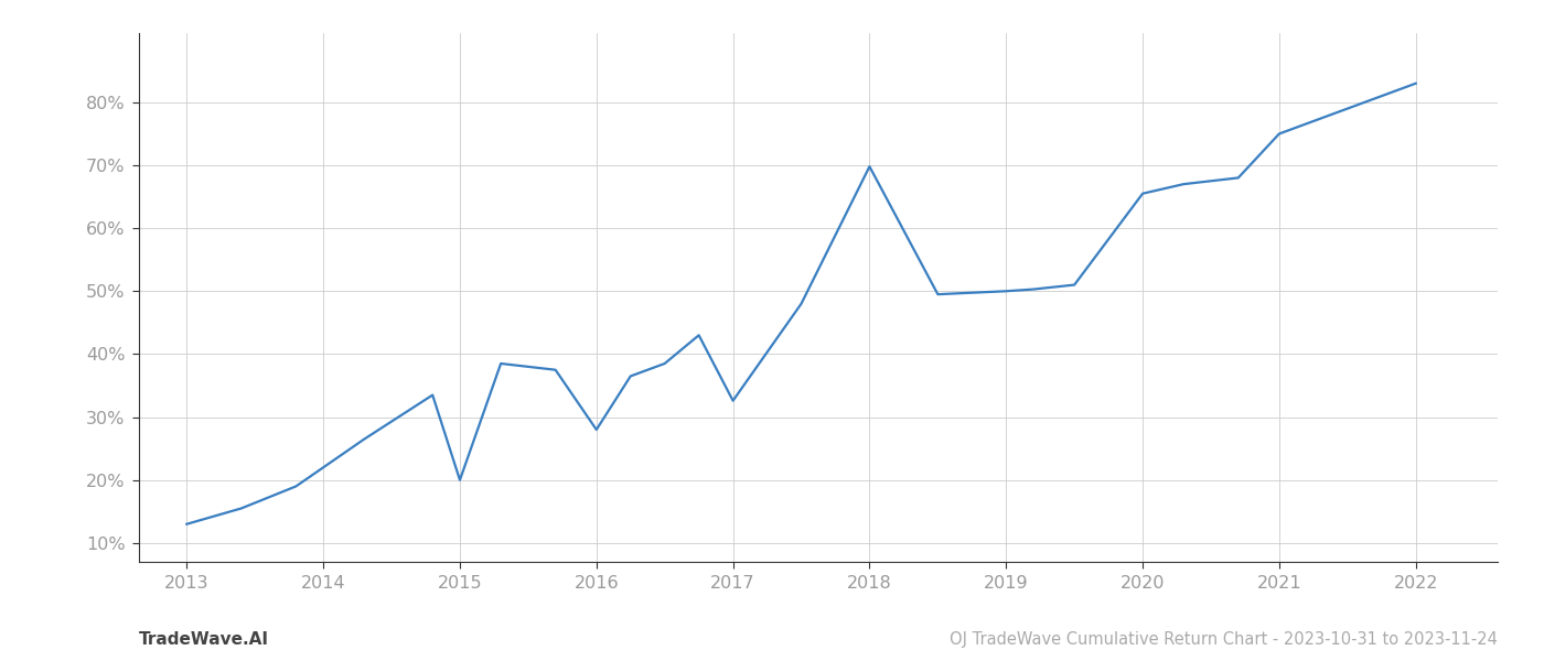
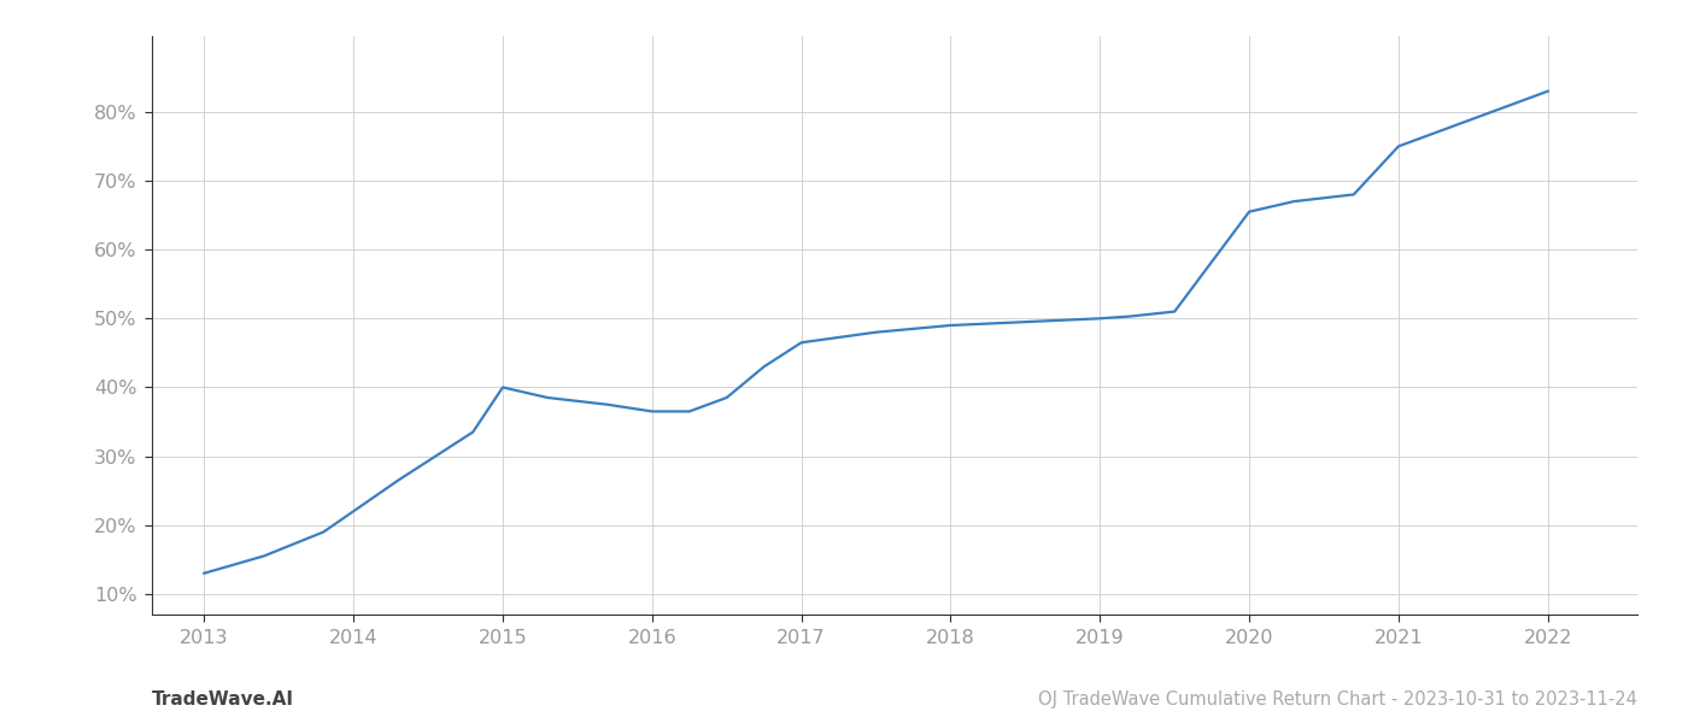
2015: 20.0% -> 40.0%
2016: 28.0% -> 36.5%
2017: 32.6% -> 46.5%
2018: 69.8% -> 49.0%
